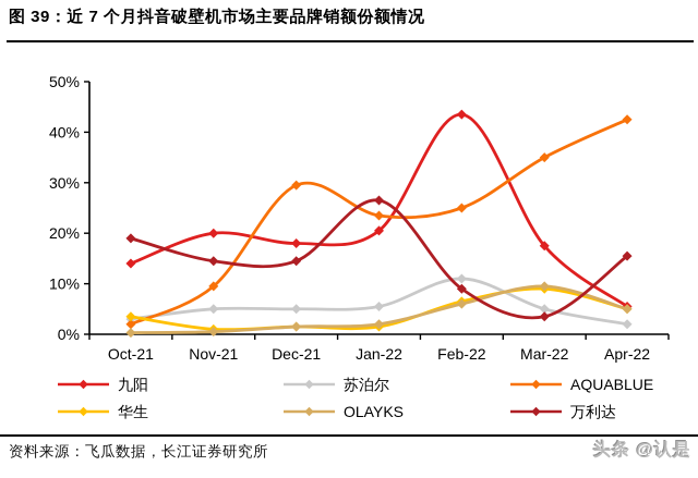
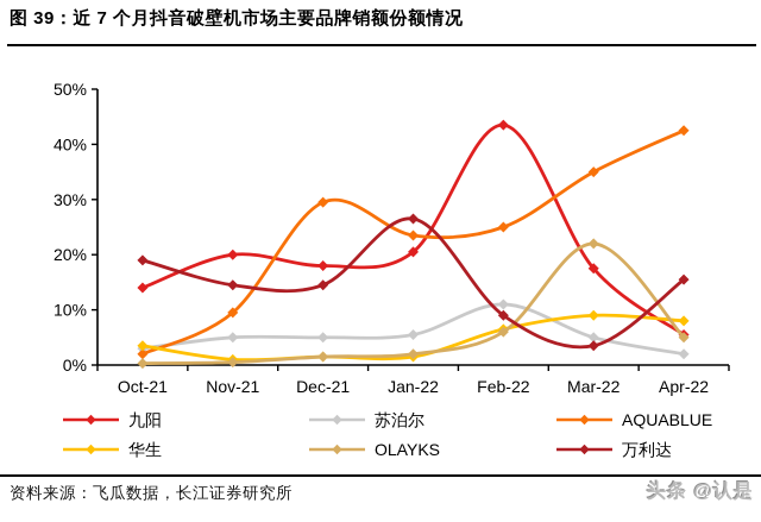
OLAYKS/Mar-22: 10% -> 22%
华生/Apr-22: 5% -> 8%
